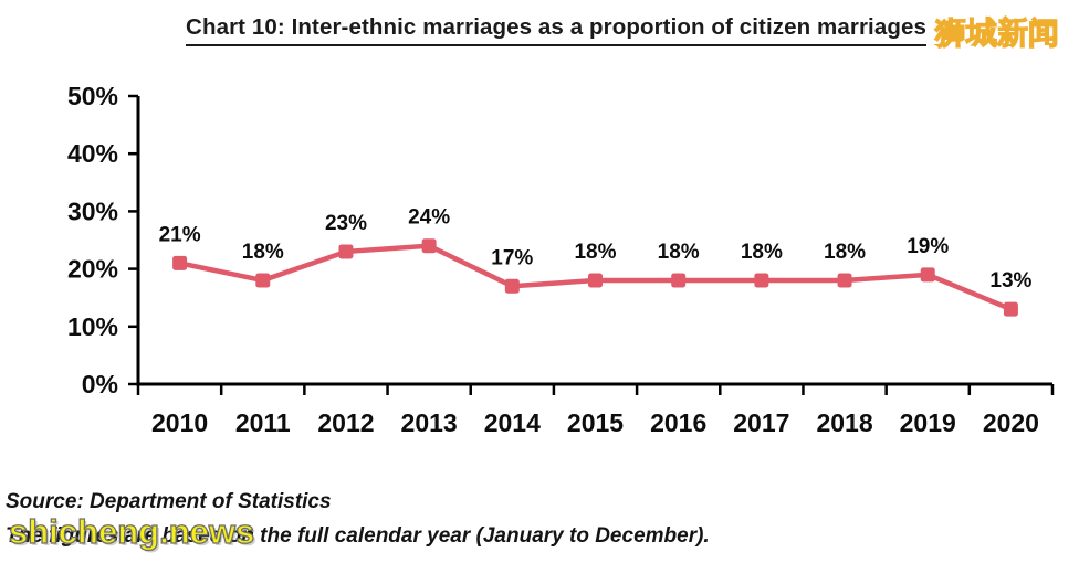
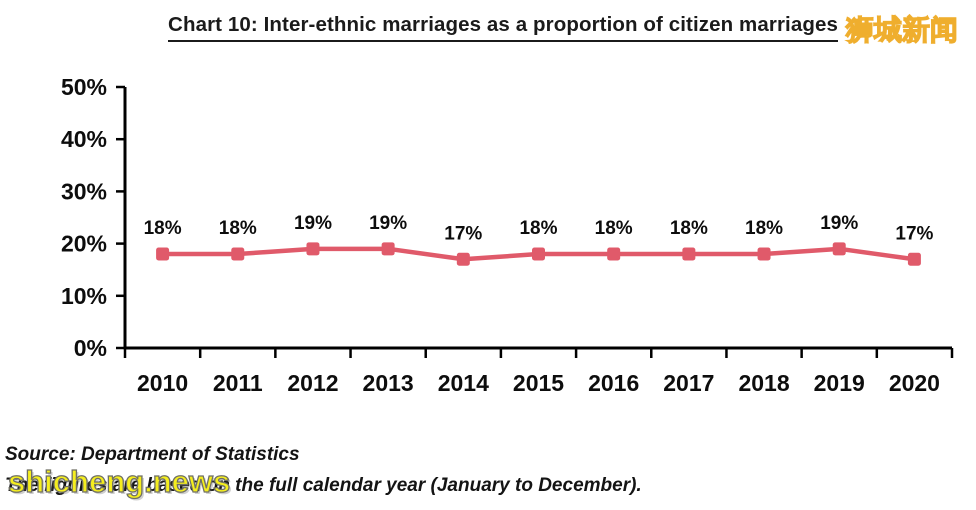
2010: 21% -> 18%
2012: 23% -> 19%
2013: 24% -> 19%
2020: 13% -> 17%
